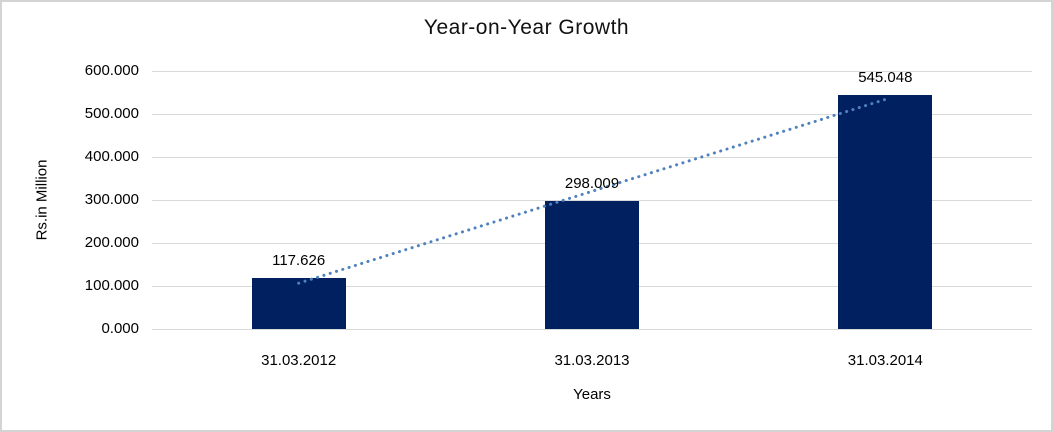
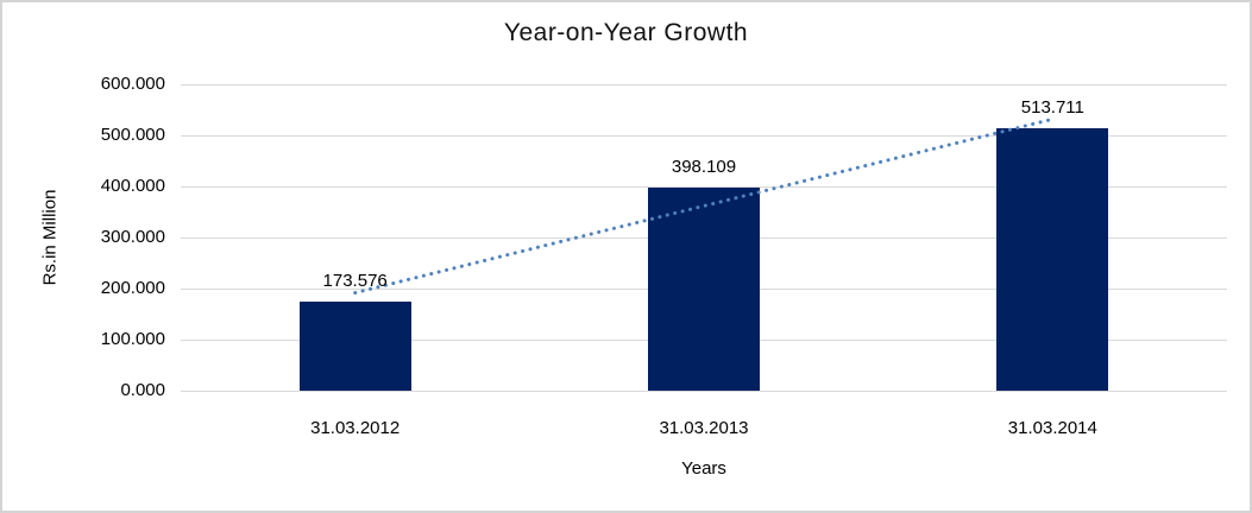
31.03.2012: 117.626 -> 173.576
31.03.2013: 298.009 -> 398.109
31.03.2014: 545.048 -> 513.711
